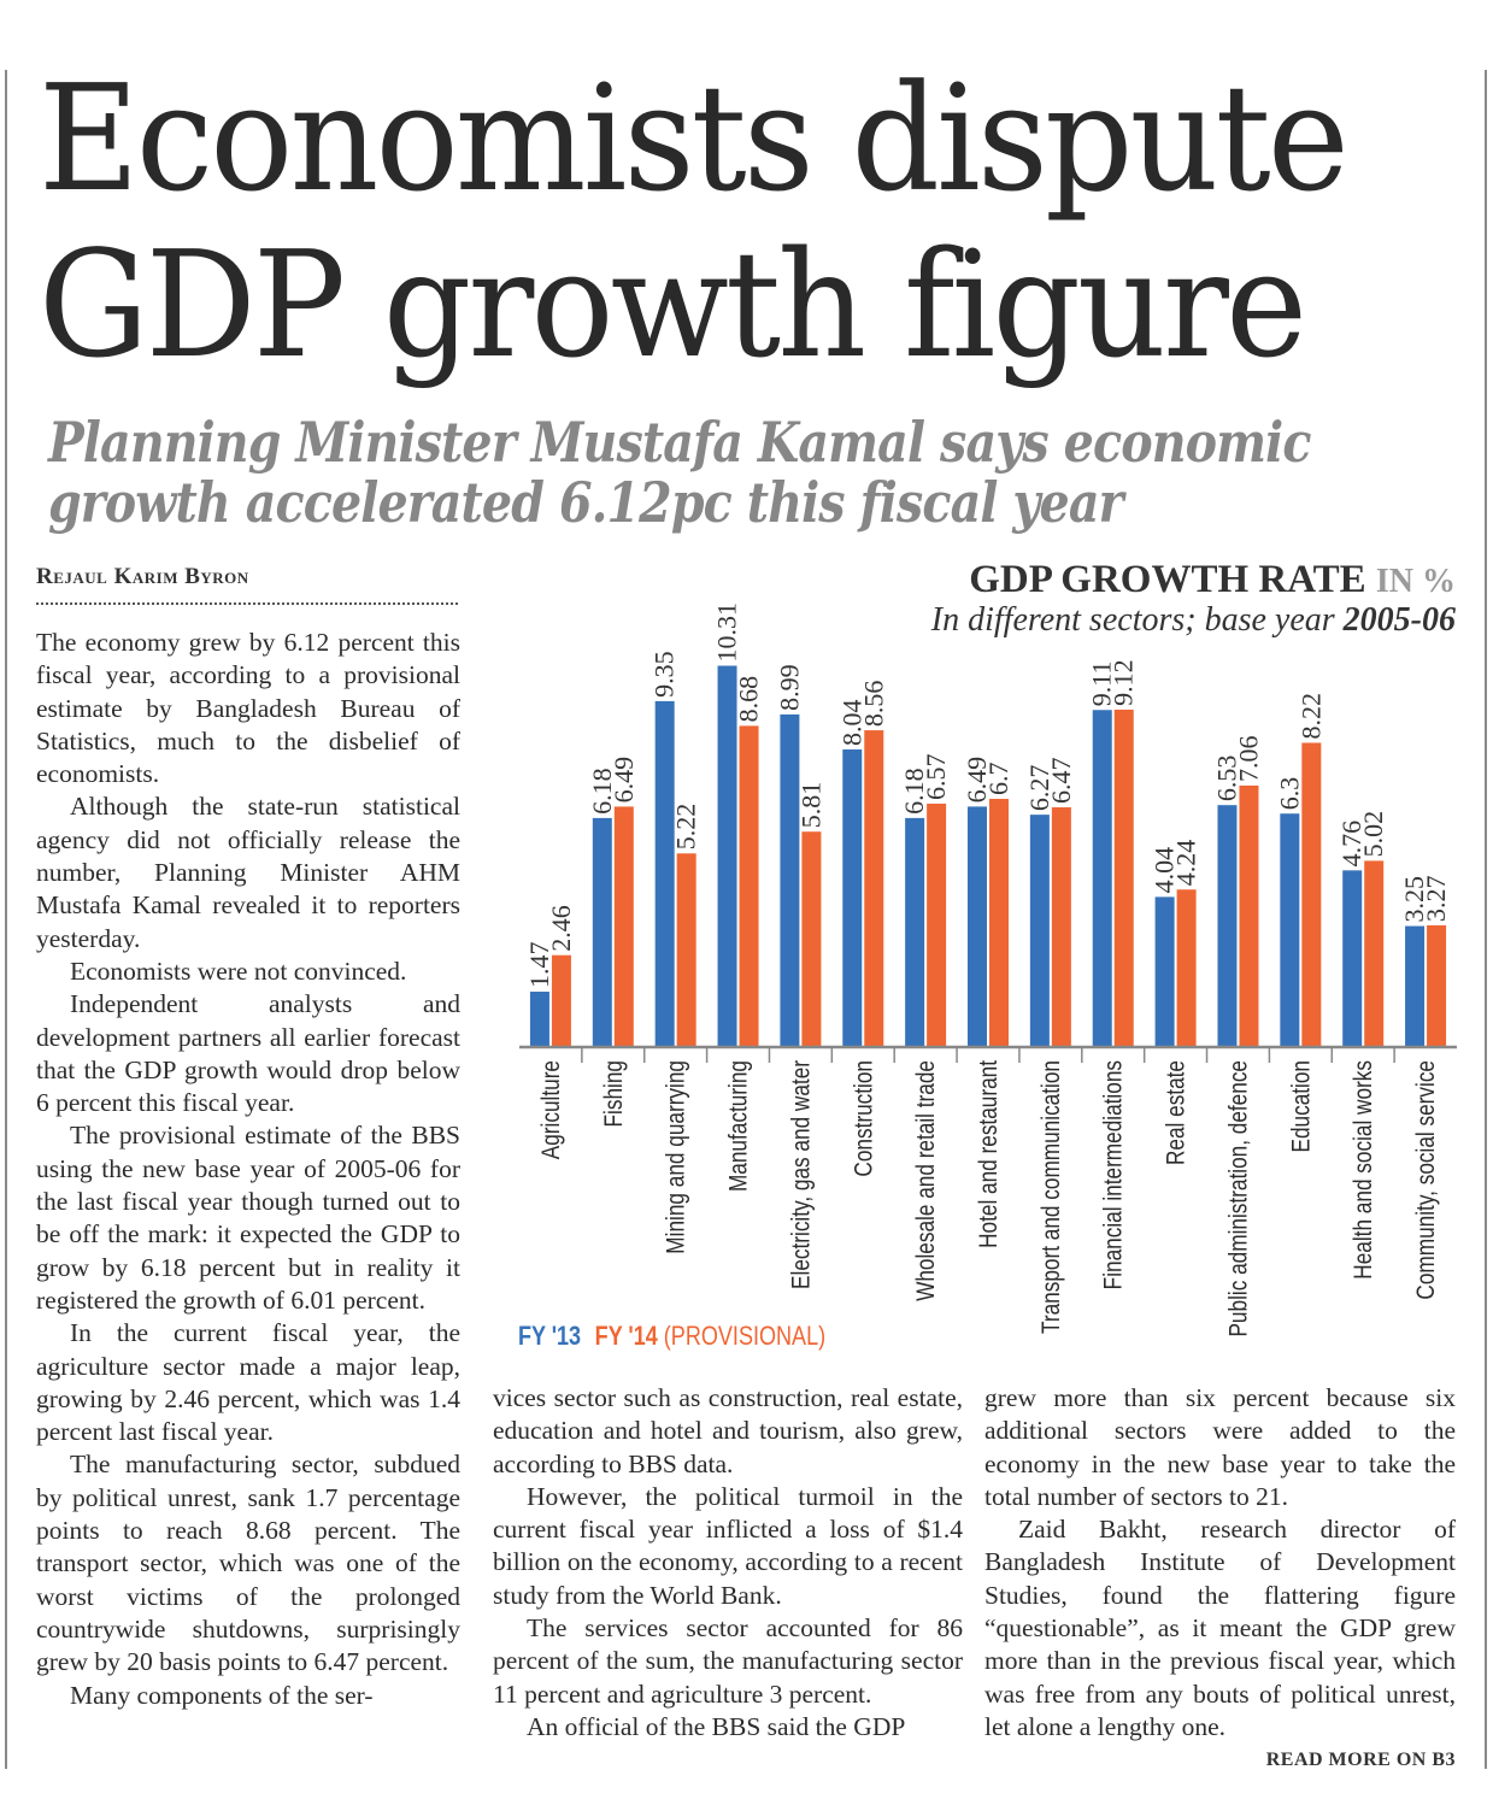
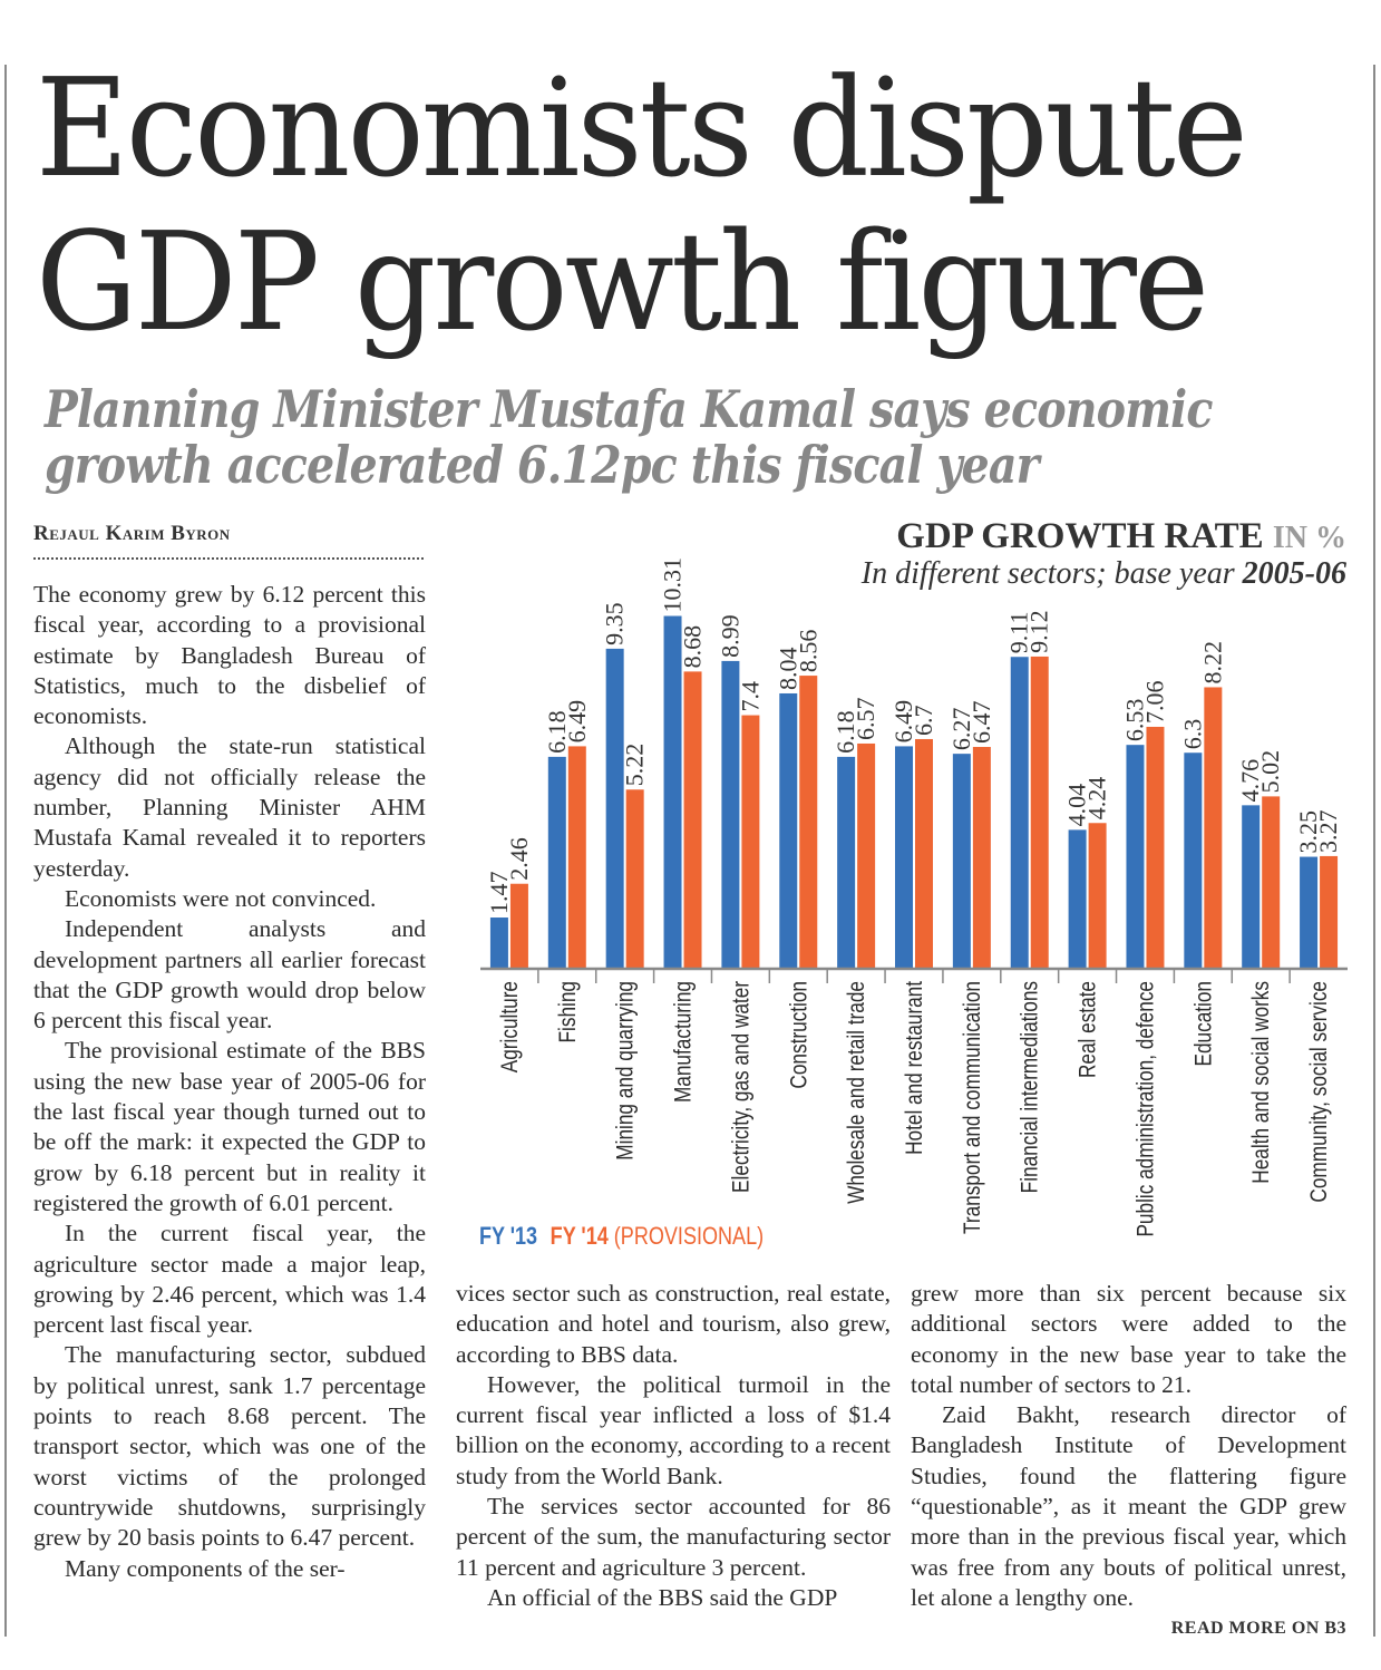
FY '14 (PROVISIONAL)/Electricity, gas and water: 5.81 -> 7.4
